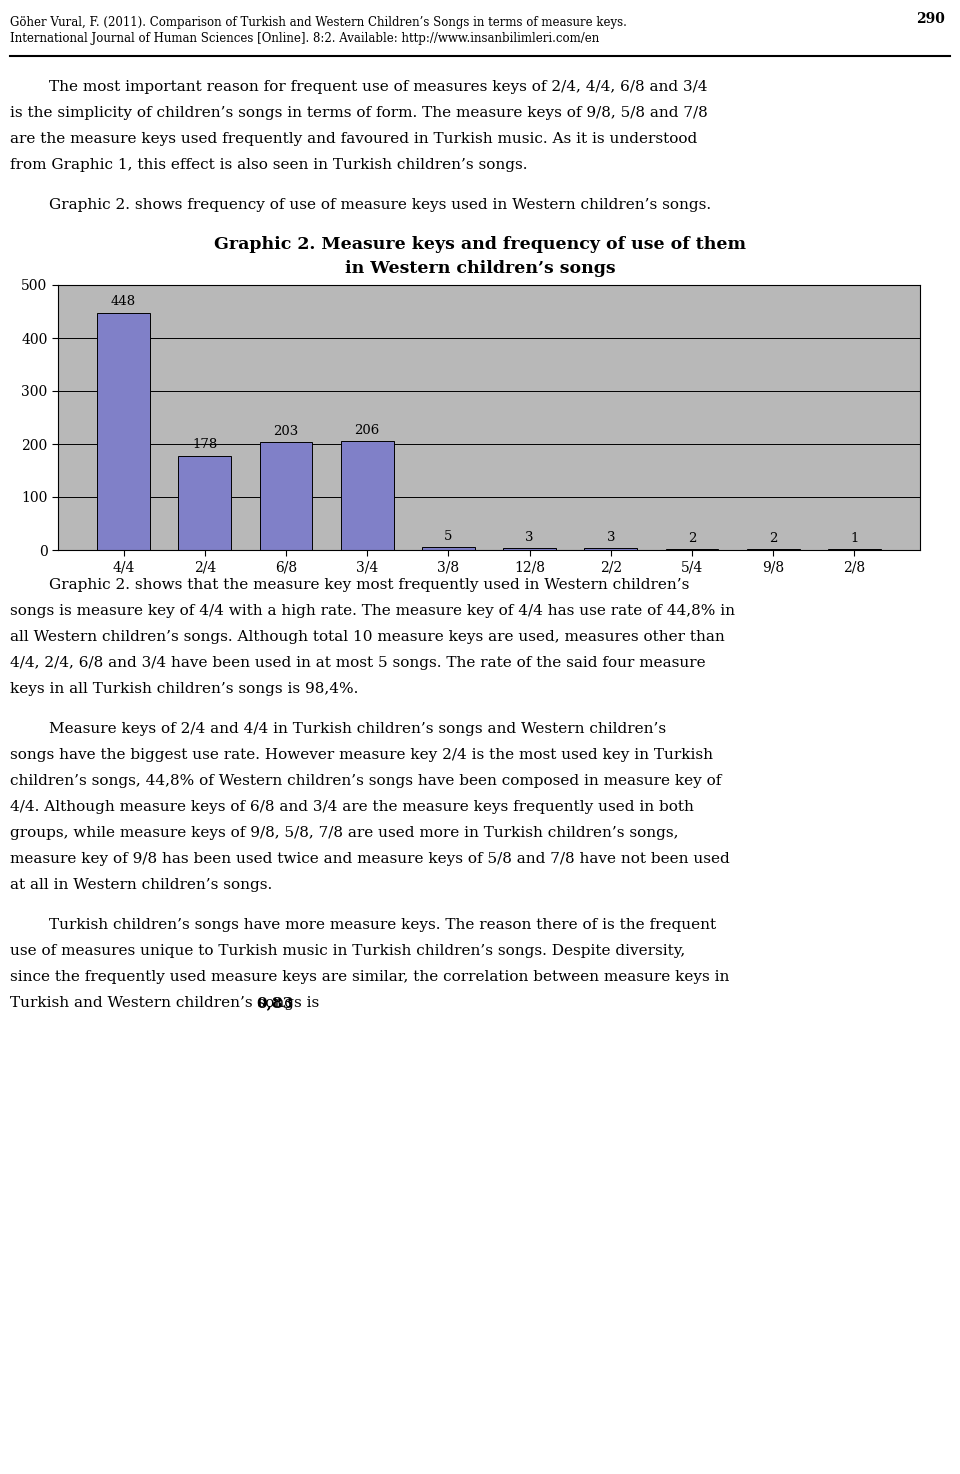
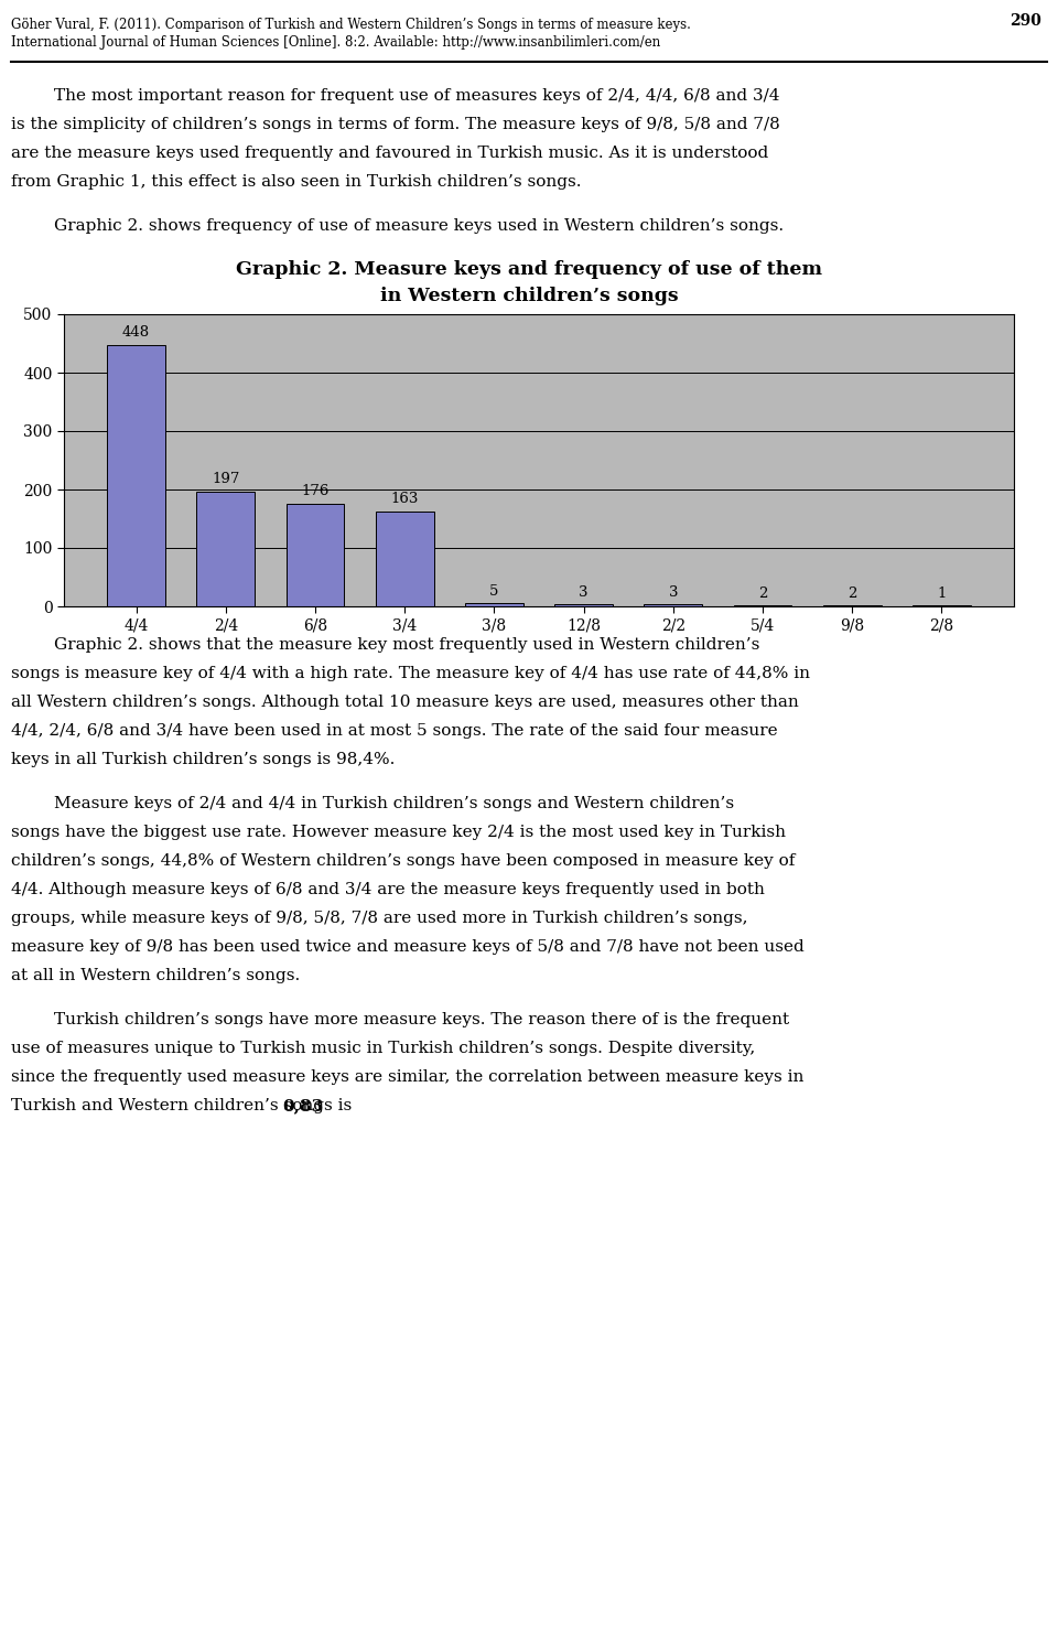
2/4: 178 -> 197
6/8: 203 -> 176
3/4: 206 -> 163
